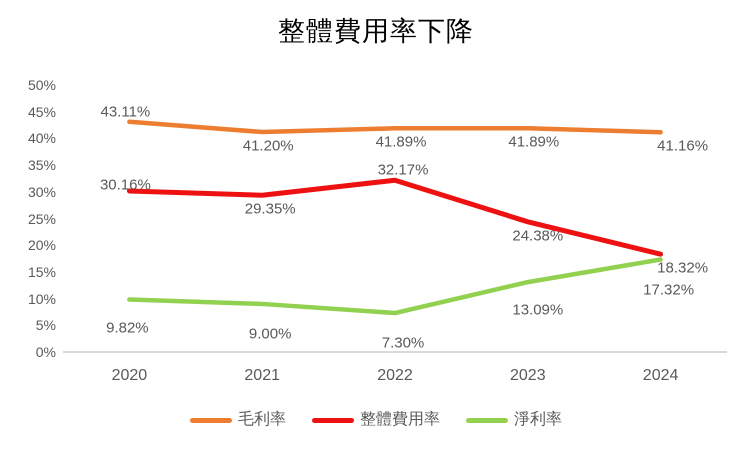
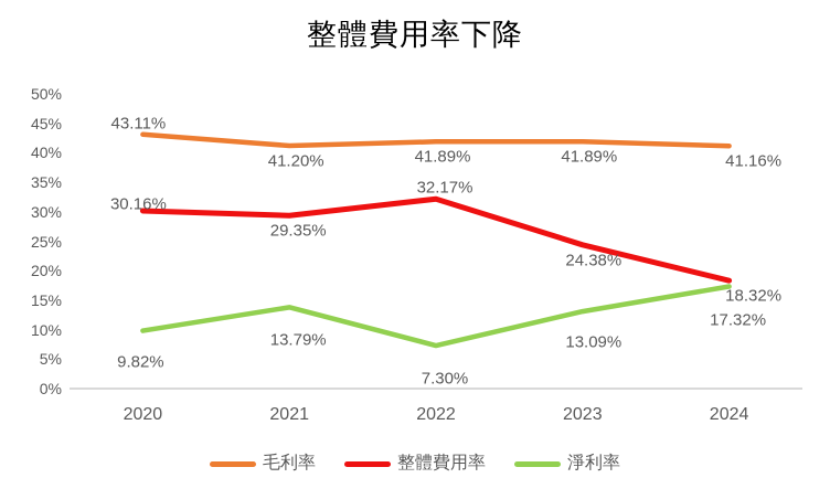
淨利率/2021: 9.00% -> 13.79%
